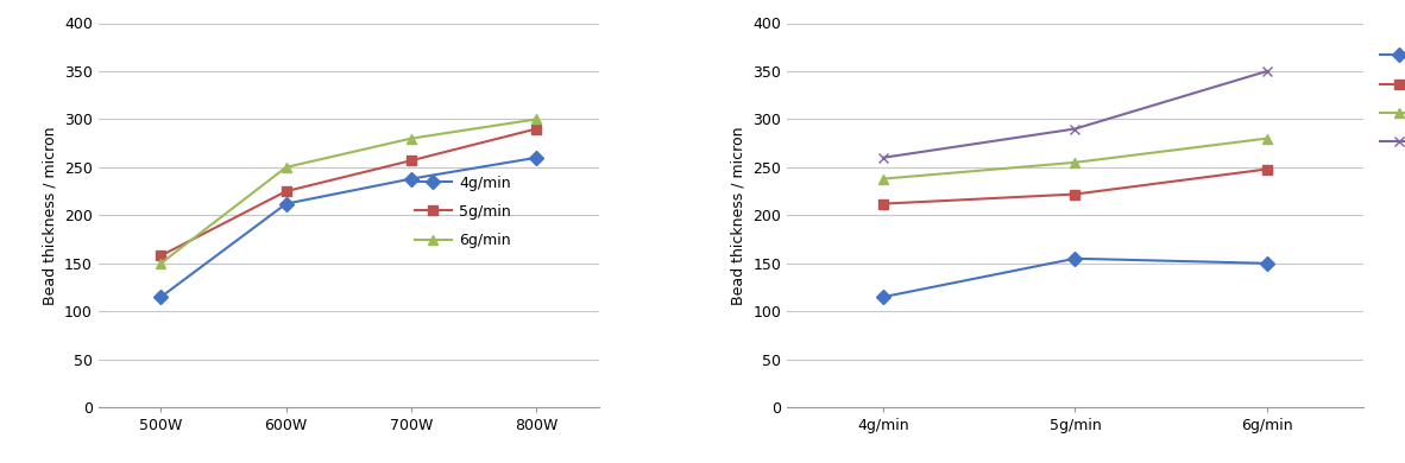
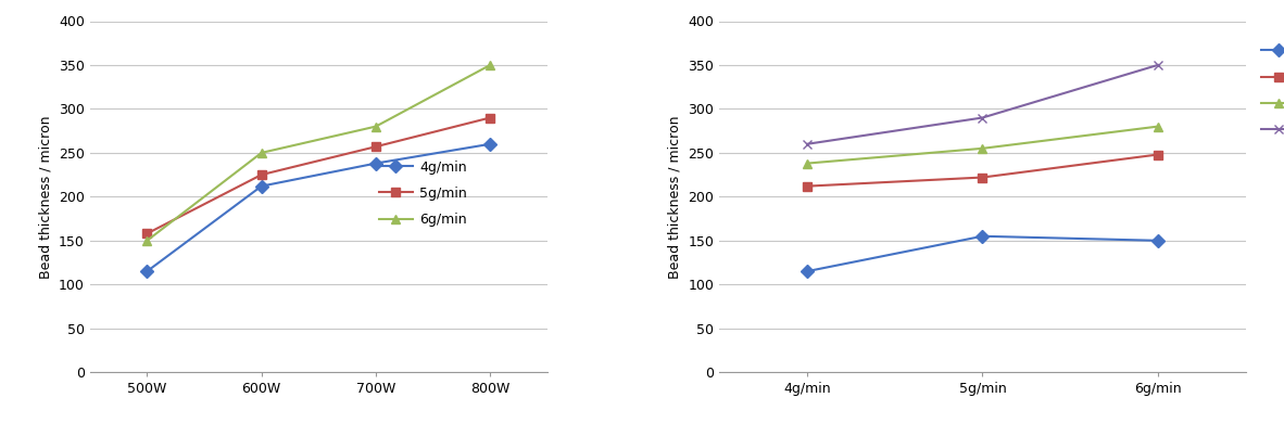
6g/min/800W: 300 -> 350
